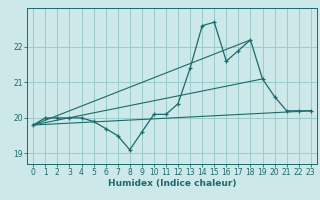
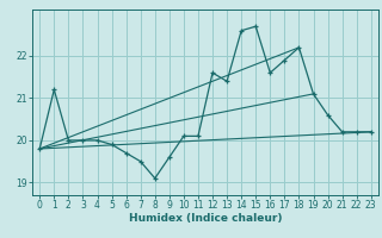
1: 20.0 -> 21.2
12: 20.4 -> 21.6
